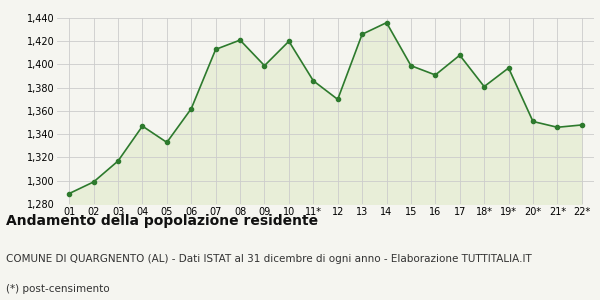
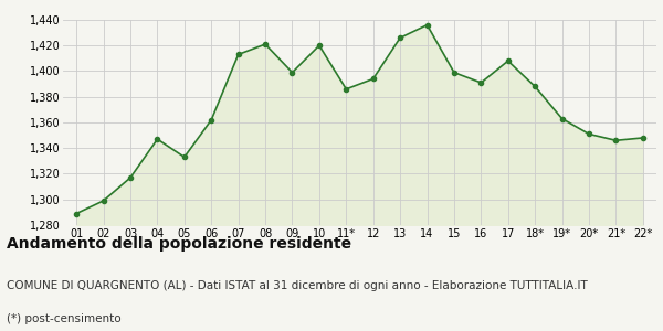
12: 1,370 -> 1,394
18*: 1,381 -> 1,388
19*: 1,397 -> 1,363
